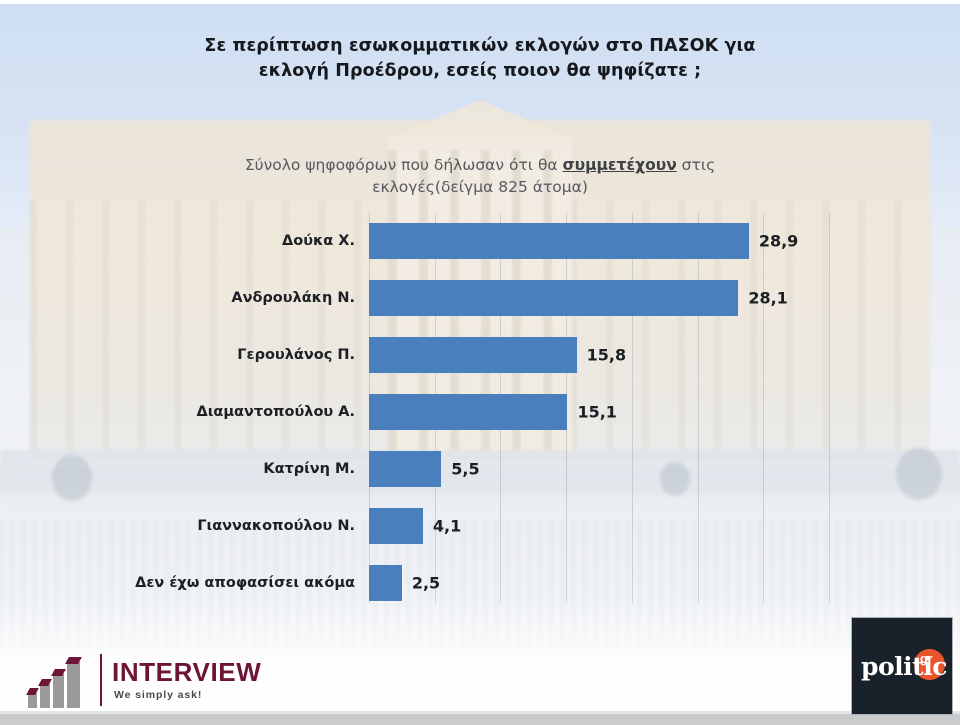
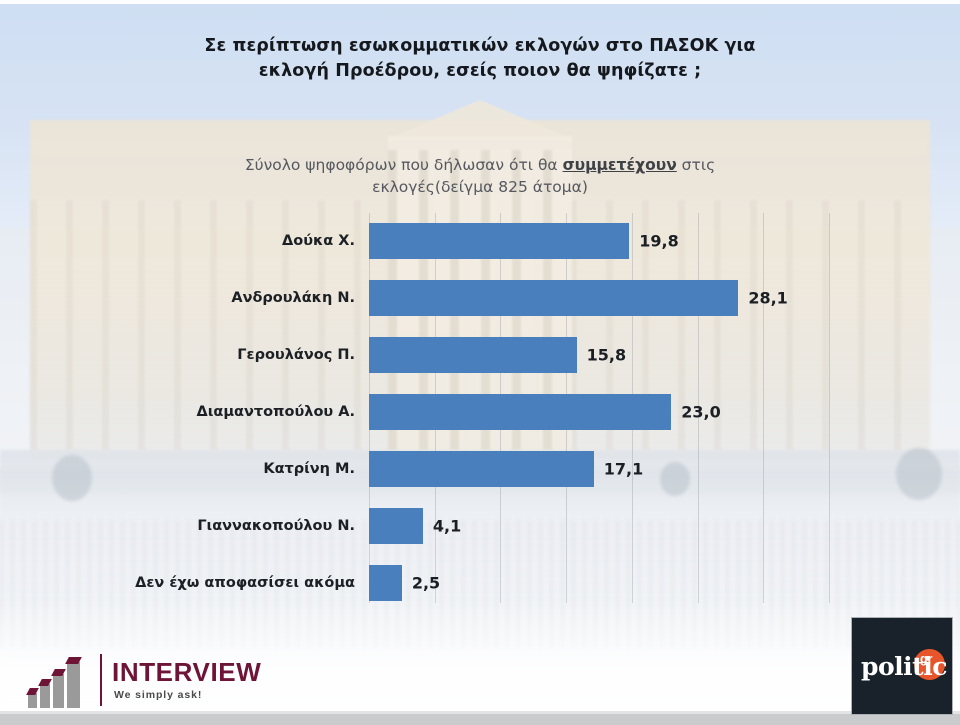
Δούκα Χ.: 28,9 -> 19,8
Διαμαντοπούλου Α.: 15,1 -> 23,0
Κατρίνη Μ.: 5,5 -> 17,1
